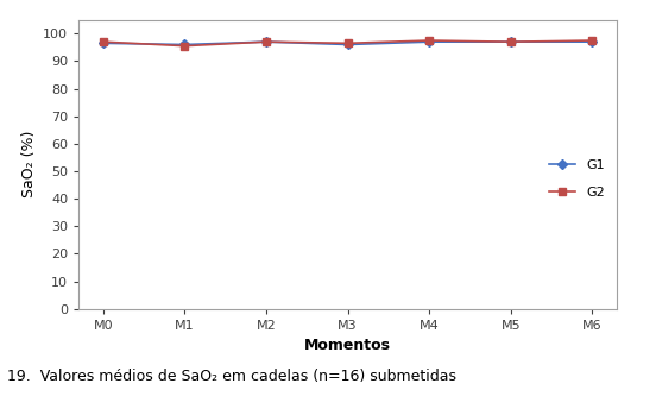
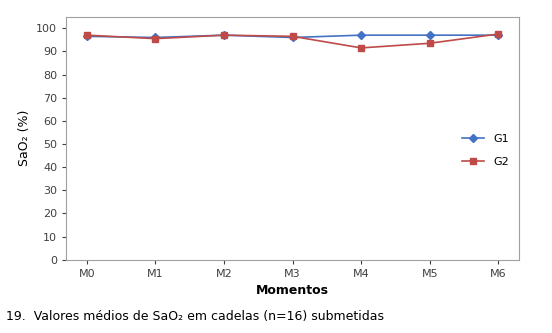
G2/M4: 97.5 -> 91.5
G2/M5: 97.0 -> 93.5
